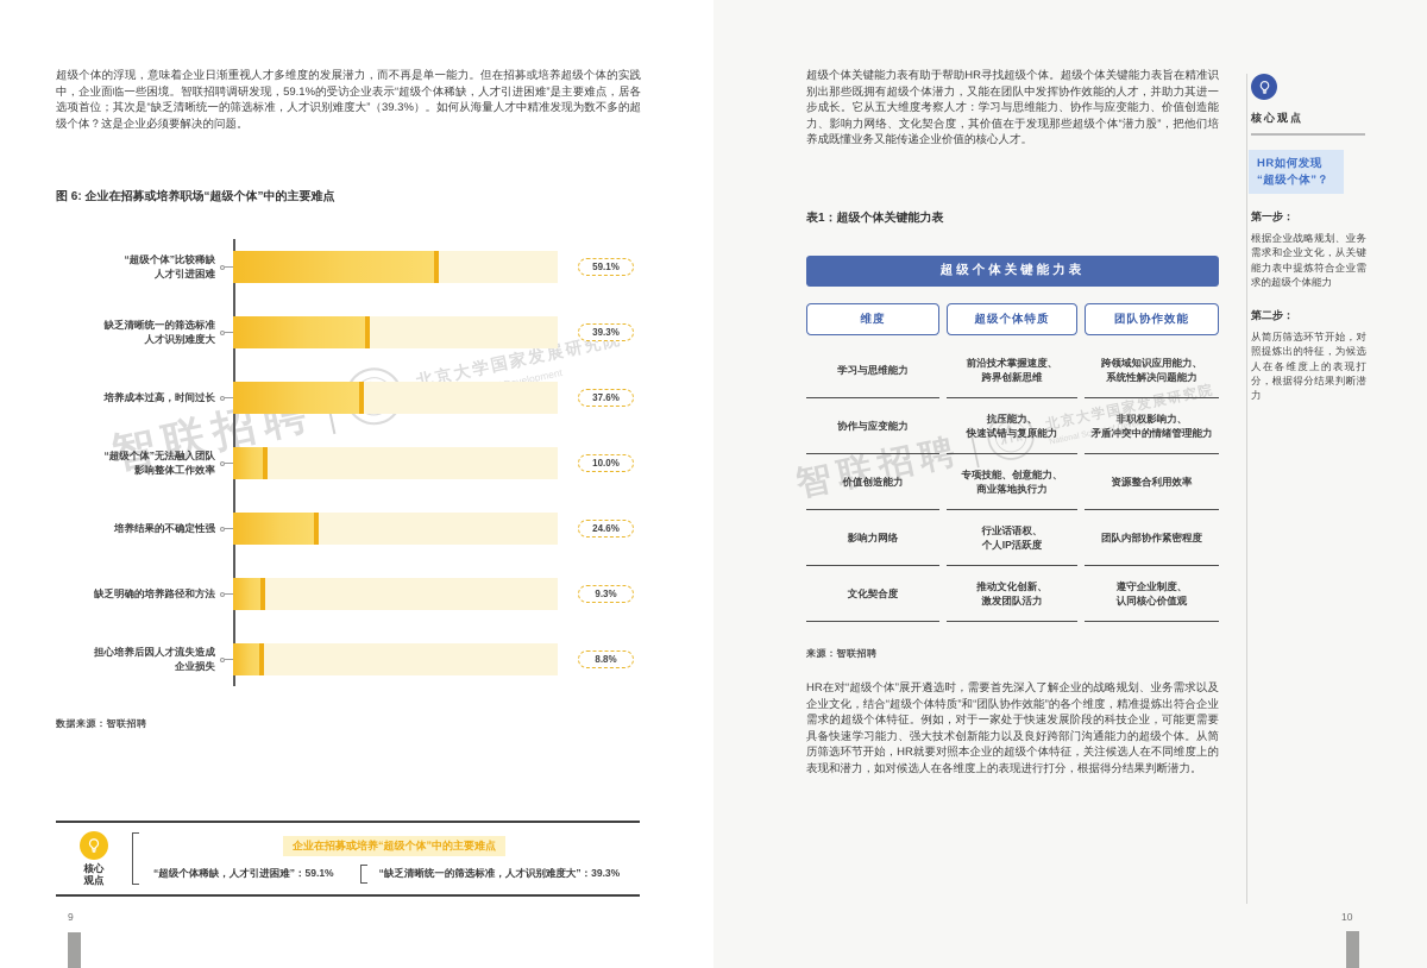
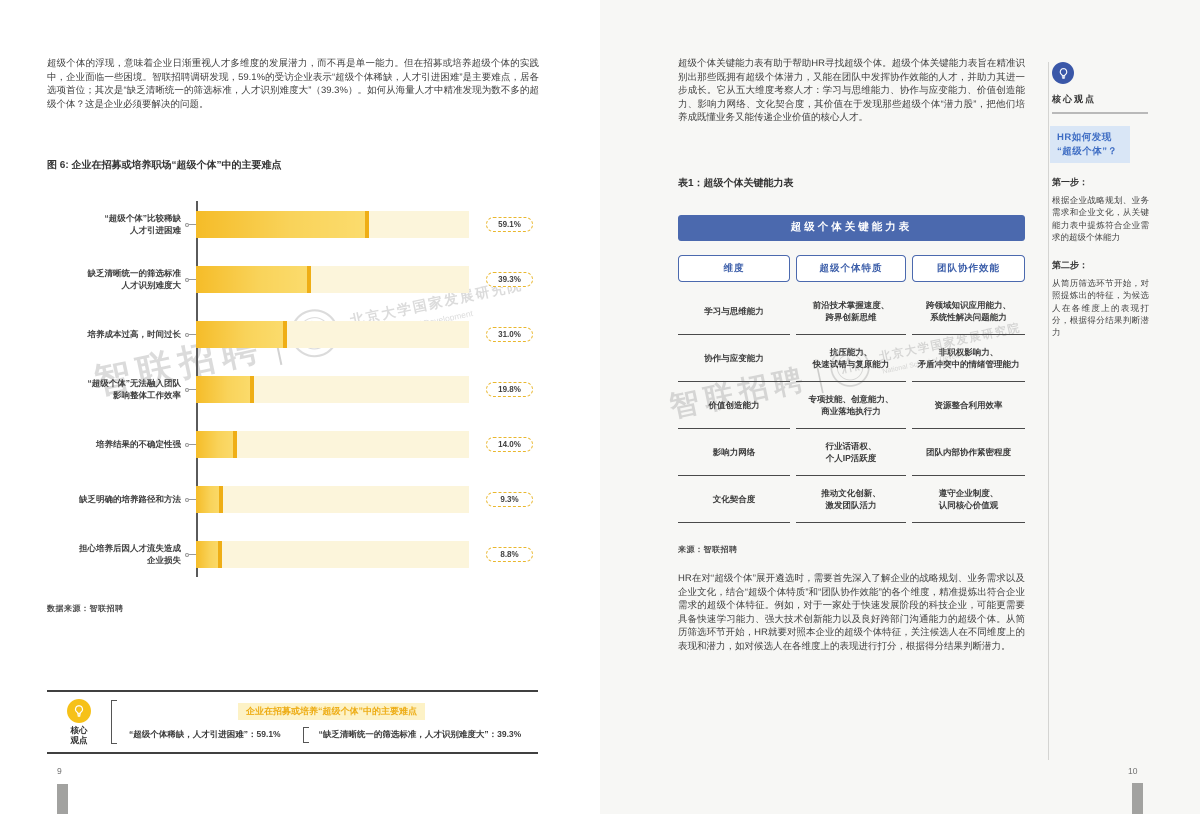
培养成本过高，时间过长: 37.6% -> 31.0%
“超级个体”无法融入团队 影响整体工作效率: 10.0% -> 19.8%
培养结果的不确定性强: 24.6% -> 14.0%
